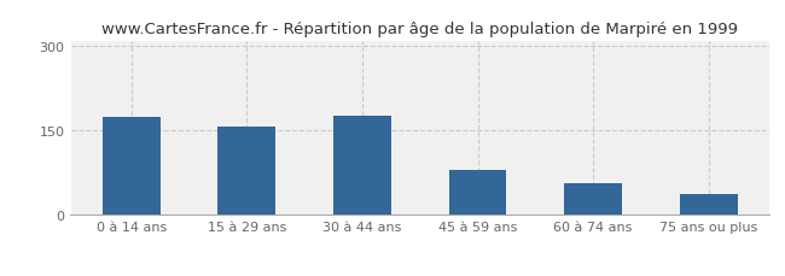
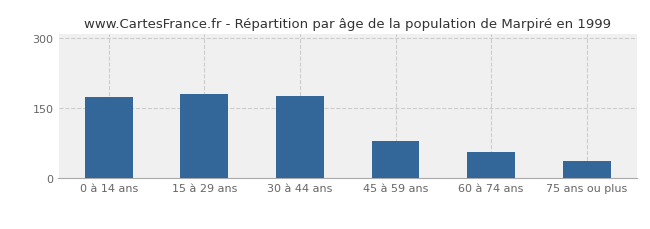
15 à 29 ans: 157 -> 180
